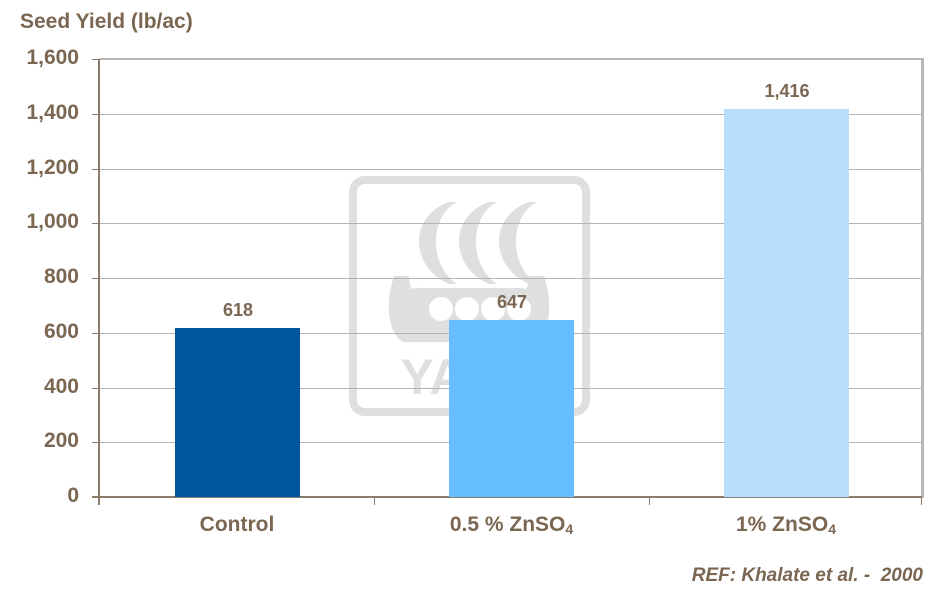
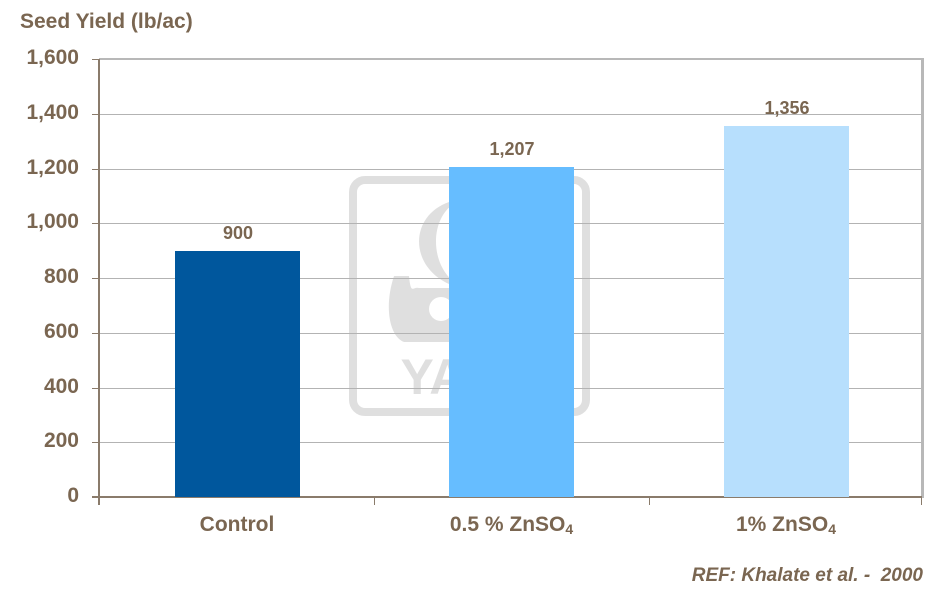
Control: 618 -> 900
0.5 % ZnSO4: 647 -> 1,207
1% ZnSO4: 1,416 -> 1,356
